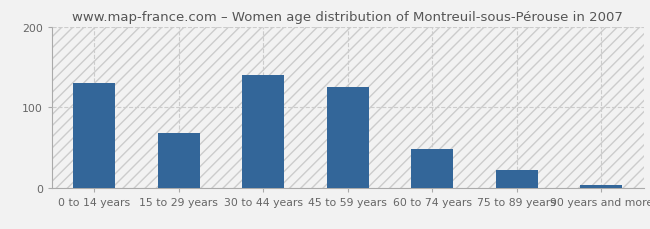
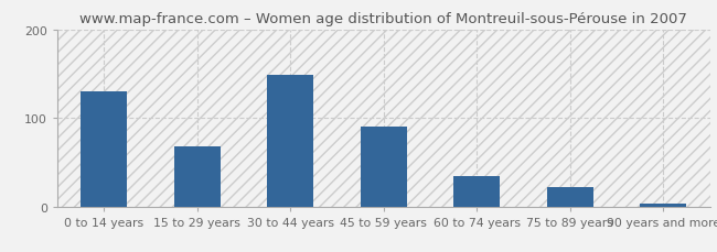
30 to 44 years: 140 -> 148
45 to 59 years: 125 -> 90
60 to 74 years: 48 -> 34
